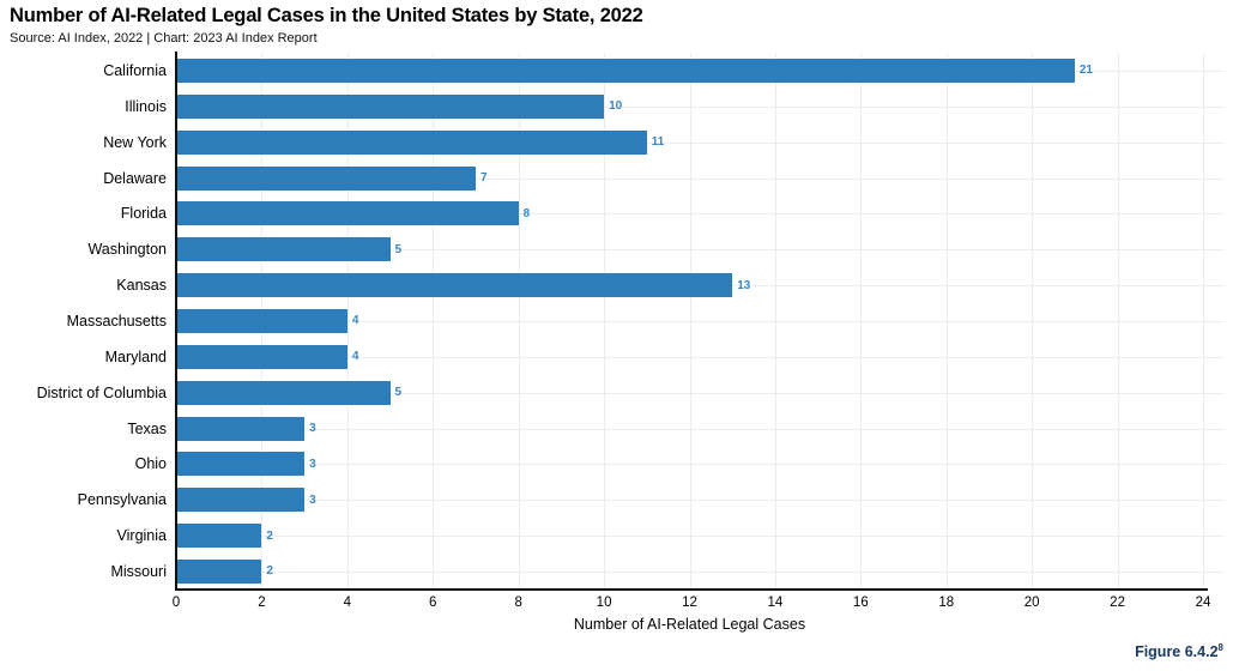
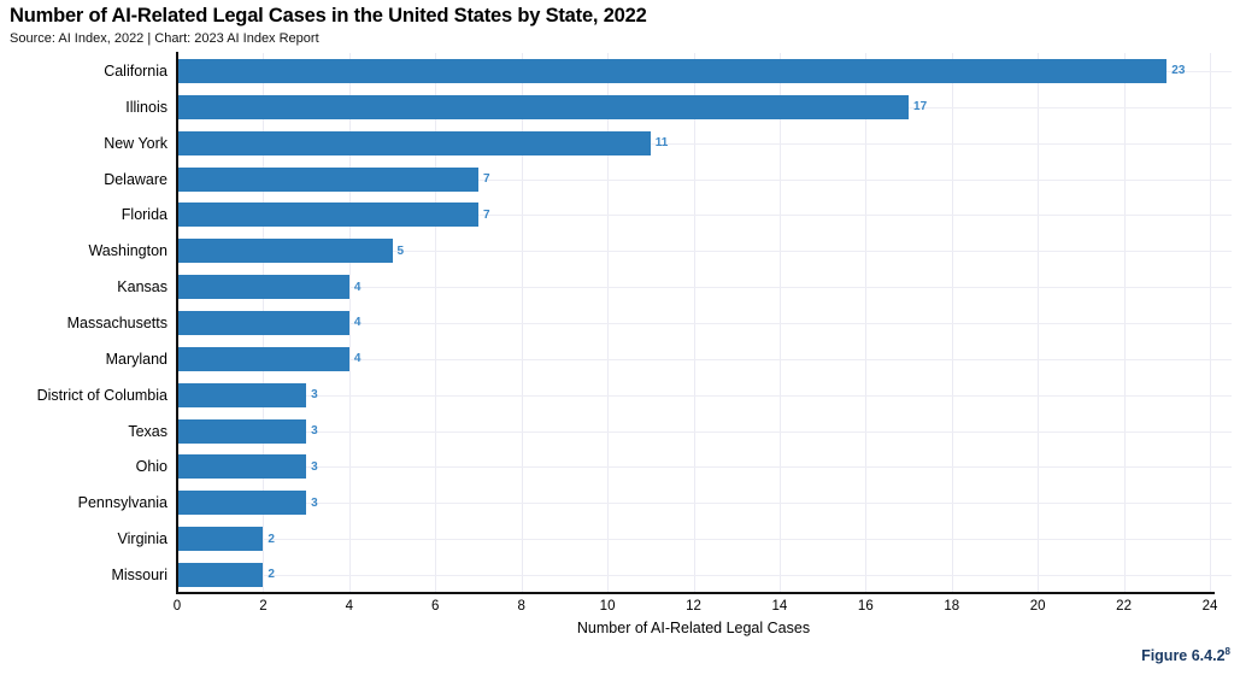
California: 21 -> 23
Illinois: 10 -> 17
Florida: 8 -> 7
Kansas: 13 -> 4
District of Columbia: 5 -> 3
